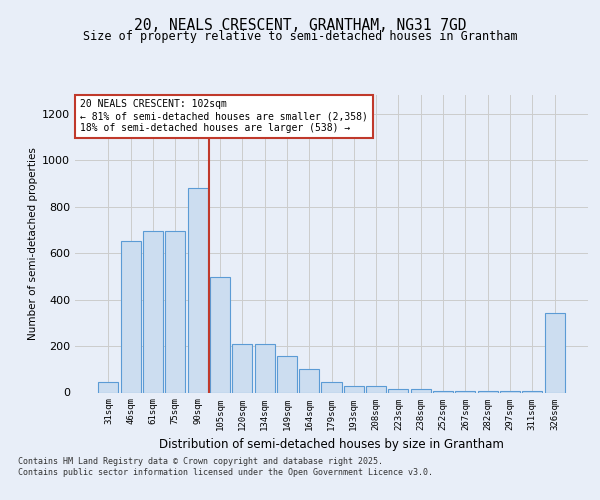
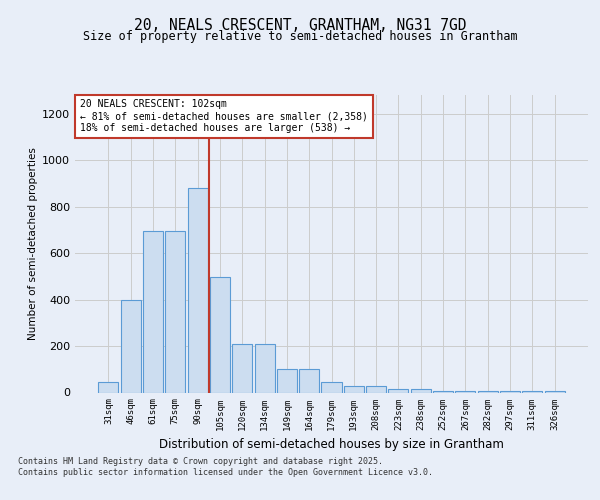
46sqm: 650 -> 400
149sqm: 155 -> 100
326sqm: 340 -> 8
